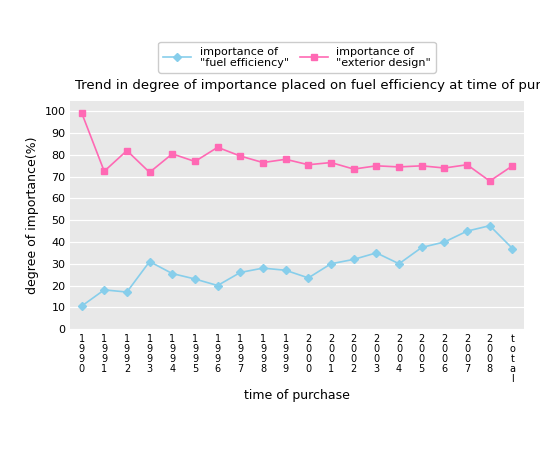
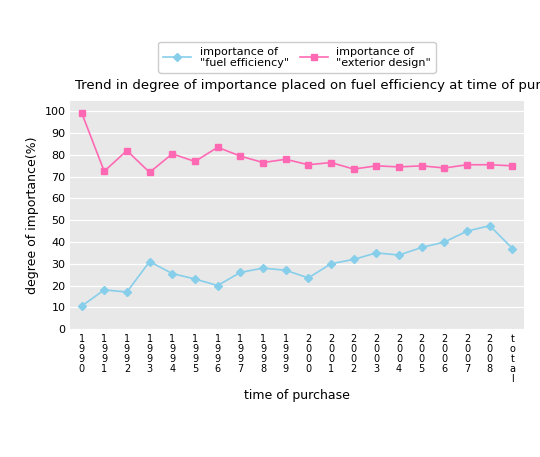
importance of "fuel efficiency"/2 0 0 4: 30.0 -> 34.0
importance of "exterior design"/2 0 0 8: 68.0 -> 75.5
